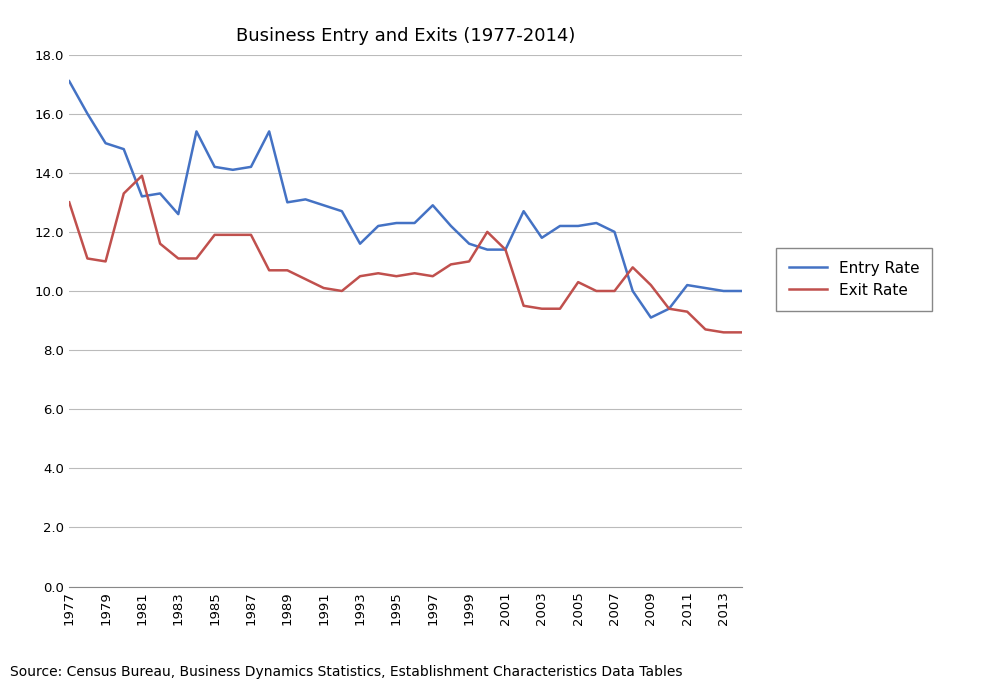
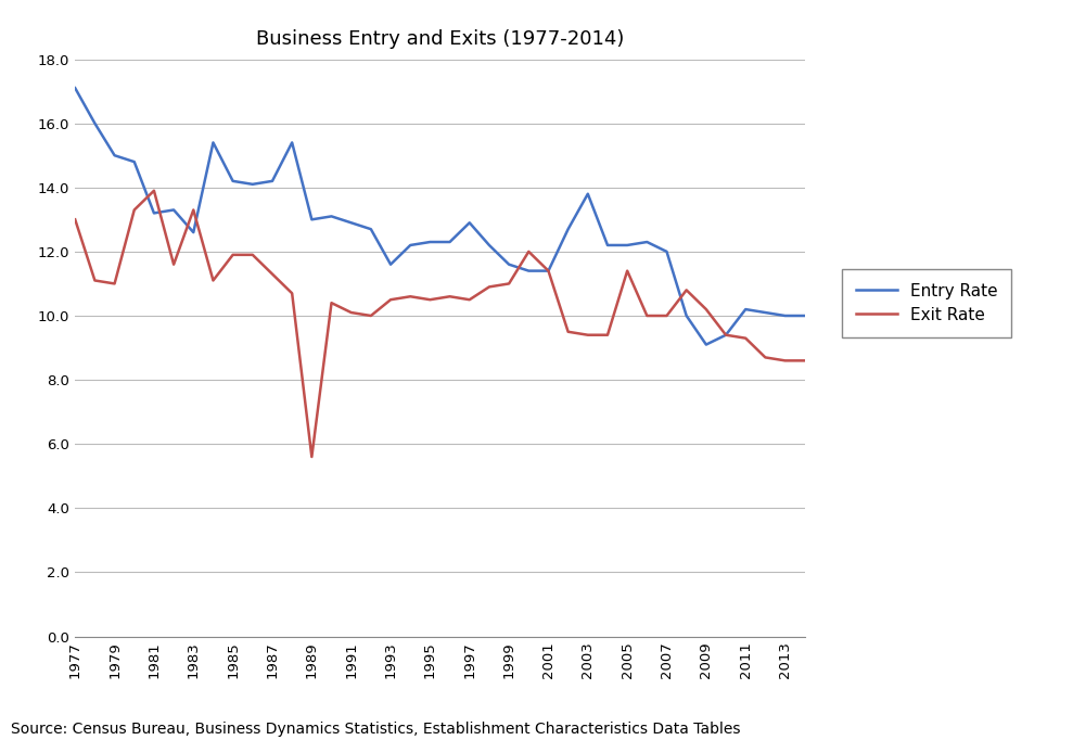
Exit Rate/1983: 11.1 -> 13.3
Exit Rate/1987: 11.9 -> 11.3
Exit Rate/1989: 10.7 -> 5.6
Entry Rate/2003: 11.8 -> 13.8
Exit Rate/2005: 10.3 -> 11.4
